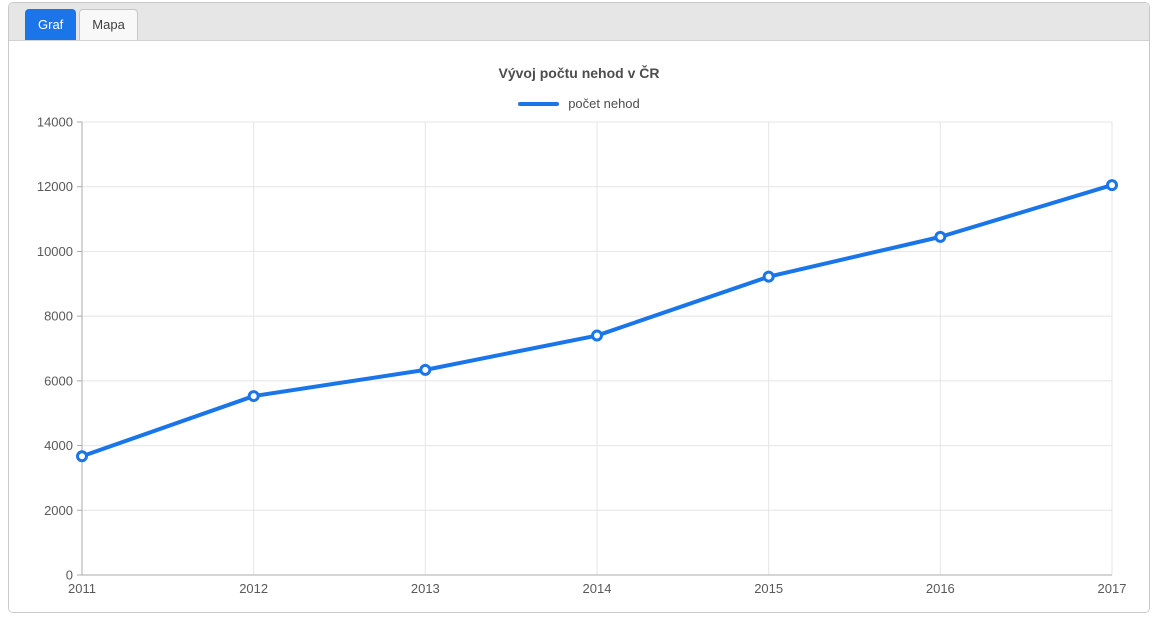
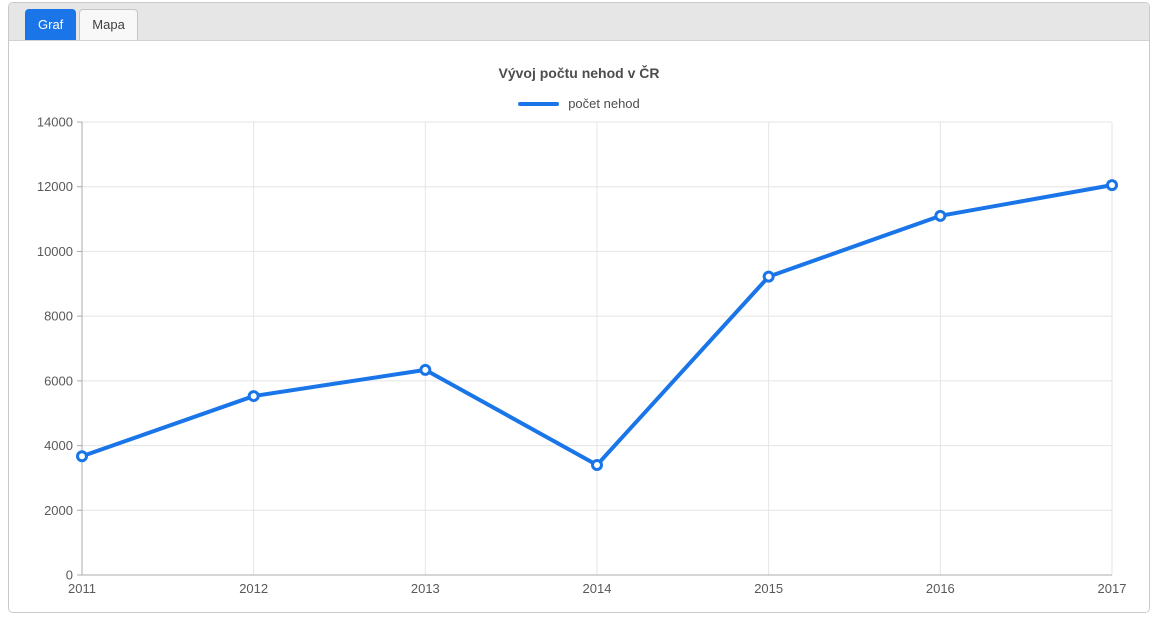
2014: 7400 -> 3400
2016: 10400 -> 11100
